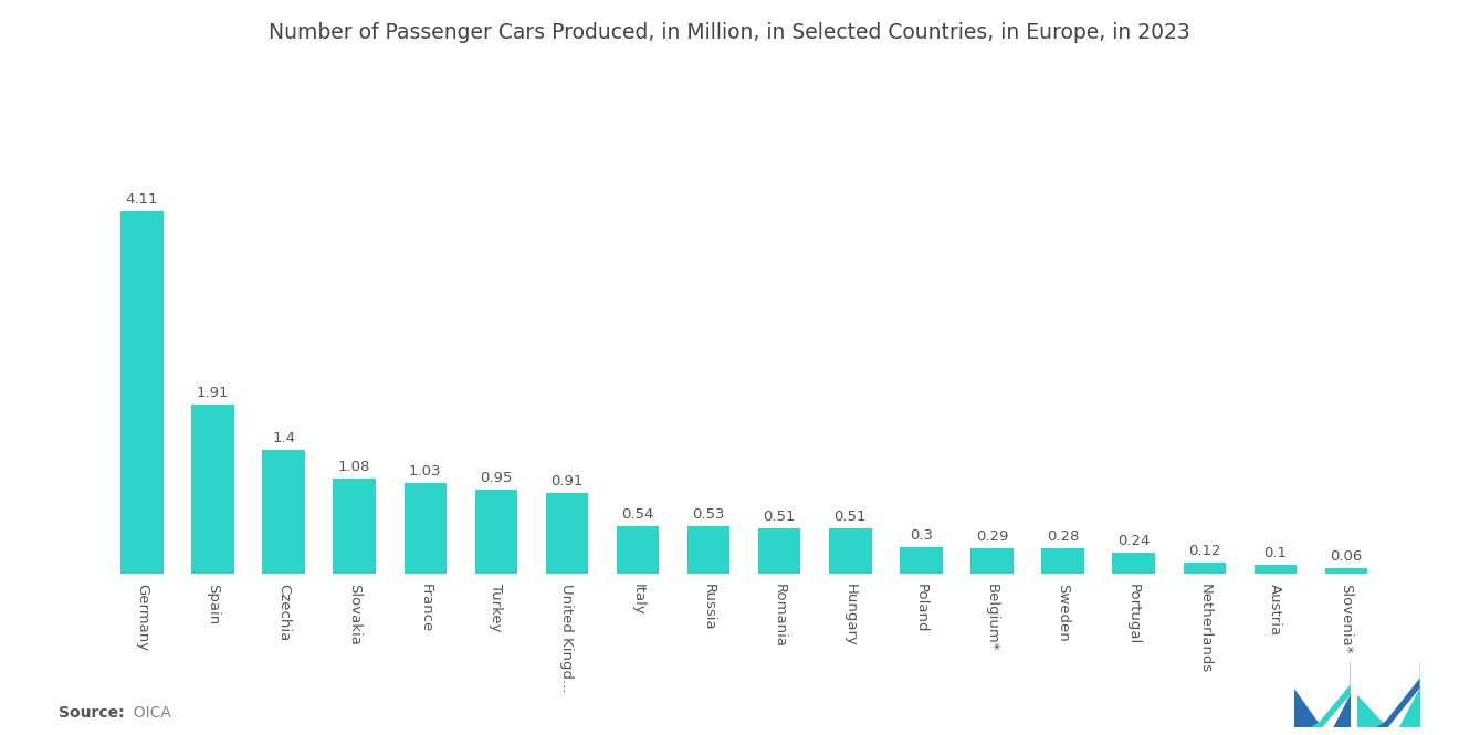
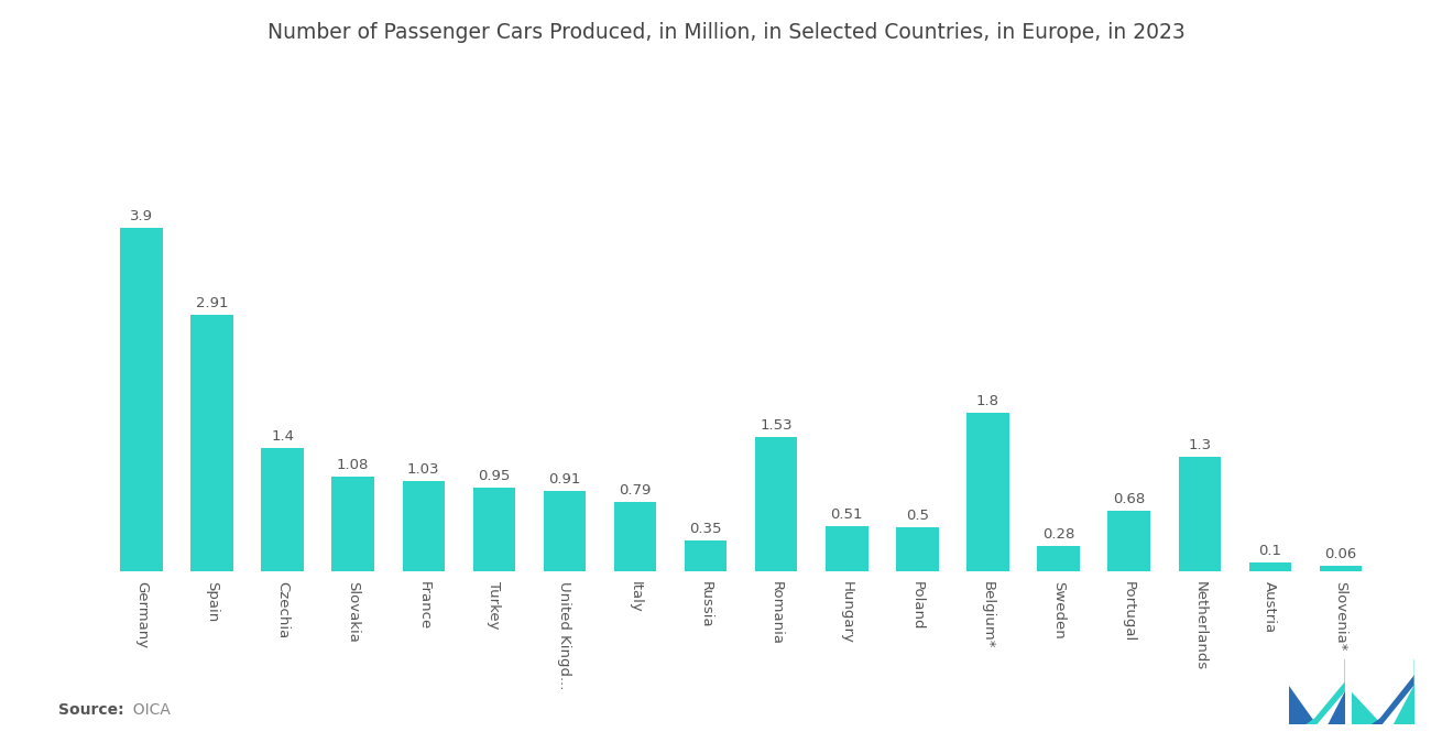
Germany: 4.11 -> 3.9
Spain: 1.91 -> 2.91
Italy: 0.54 -> 0.79
Russia: 0.53 -> 0.35
Romania: 0.51 -> 1.53
Poland: 0.3 -> 0.5
Belgium*: 0.29 -> 1.8
Portugal: 0.24 -> 0.68
Netherlands: 0.12 -> 1.3
